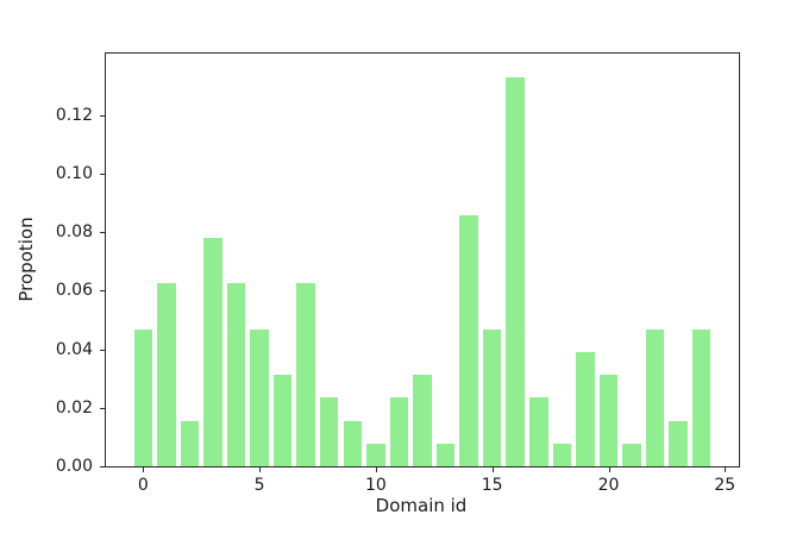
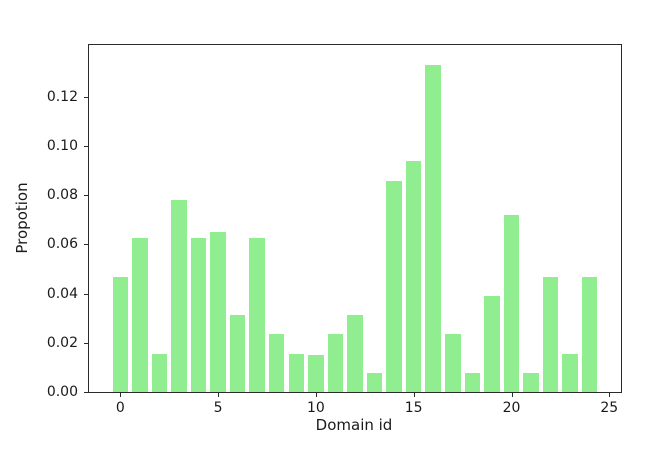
5: 0.047 -> 0.065
10: 0.008 -> 0.015
15: 0.047 -> 0.094
20: 0.031 -> 0.072
